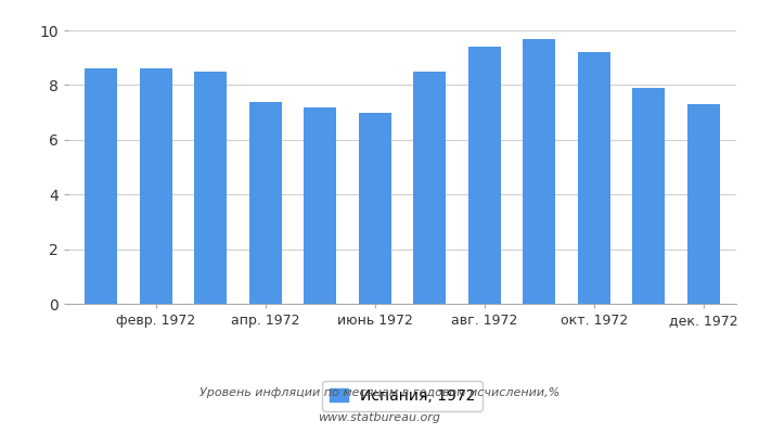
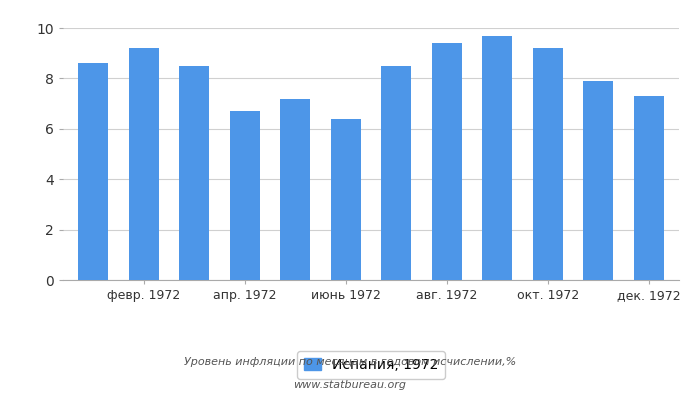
февр. 1972: 8.6 -> 9.2
апр. 1972: 7.4 -> 6.7
июнь 1972: 7.0 -> 6.4
